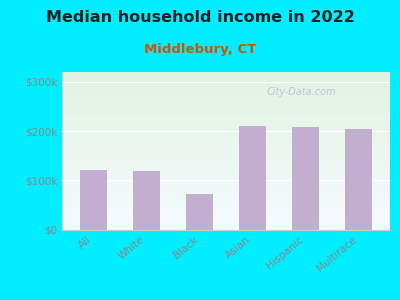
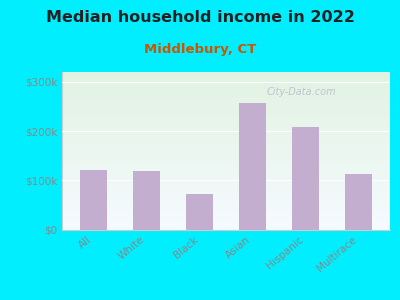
Asian: $210k -> $258k
Multirace: $205k -> $112k
